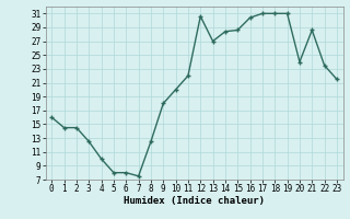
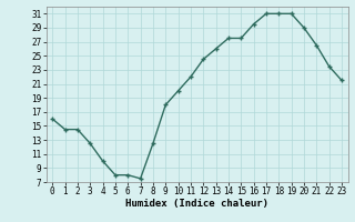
12: 30.6 -> 24.5
13: 27.0 -> 26.0
14: 28.4 -> 27.5
15: 28.6 -> 27.5
16: 30.4 -> 29.5
20: 24.0 -> 29.0
21: 28.6 -> 26.5
